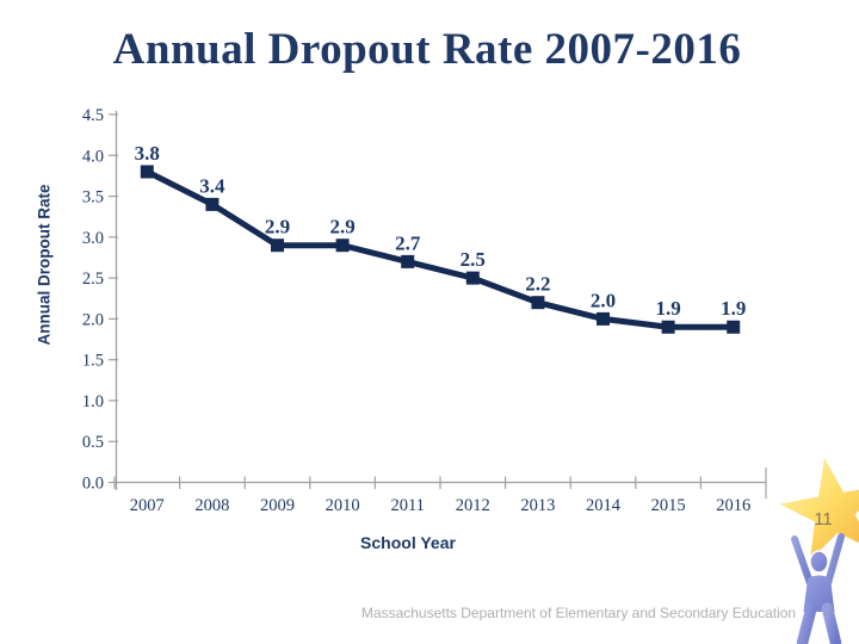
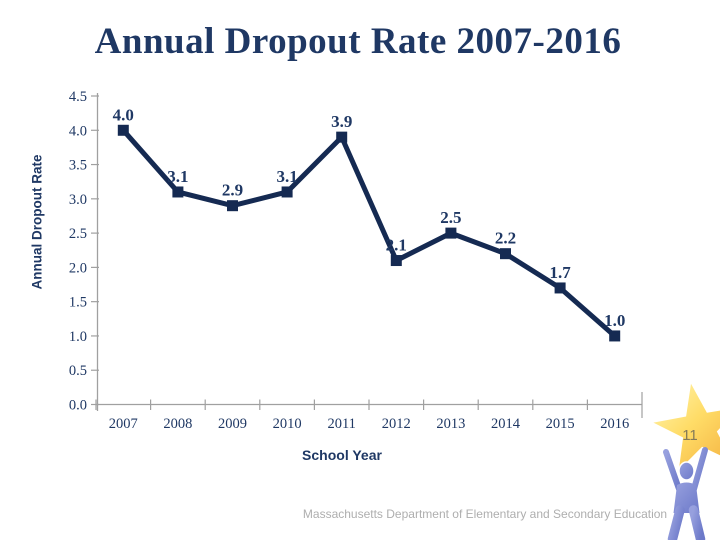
2007: 3.8 -> 4.0
2008: 3.4 -> 3.1
2010: 2.9 -> 3.1
2011: 2.7 -> 3.9
2012: 2.5 -> 2.1
2013: 2.2 -> 2.5
2014: 2.0 -> 2.2
2015: 1.9 -> 1.7
2016: 1.9 -> 1.0
